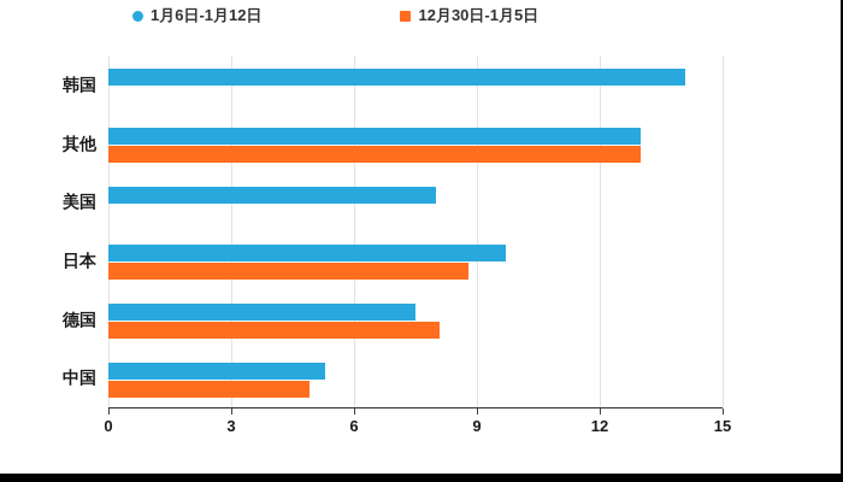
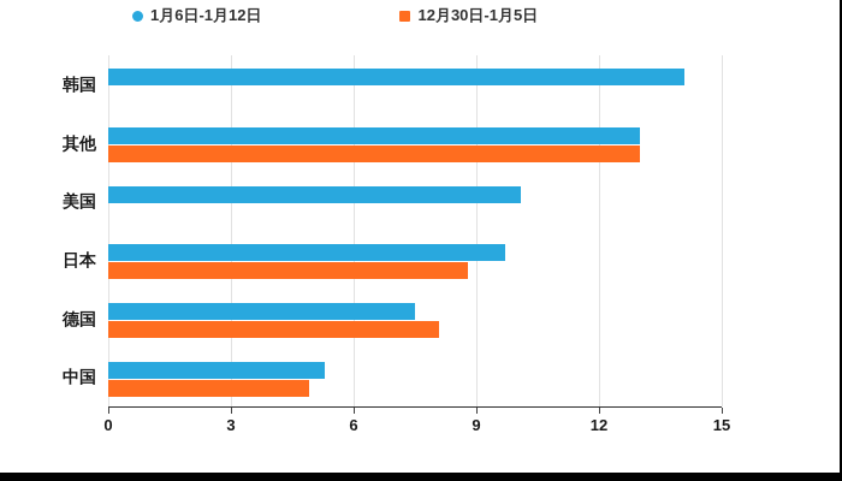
1月6日-1月12日/美国: 8.0 -> 10.1
